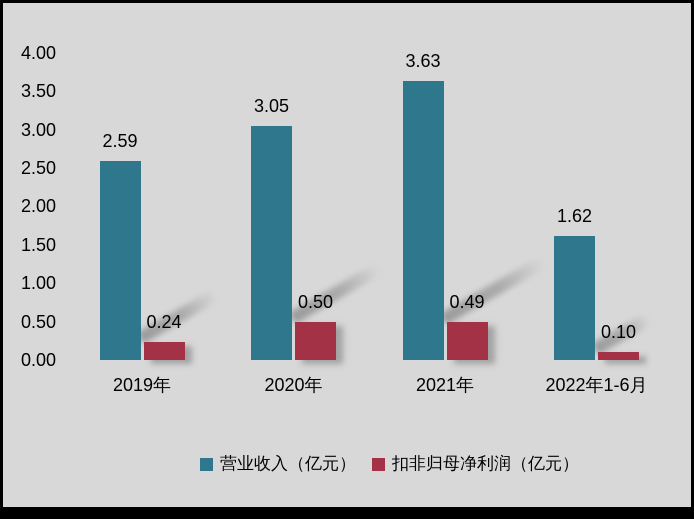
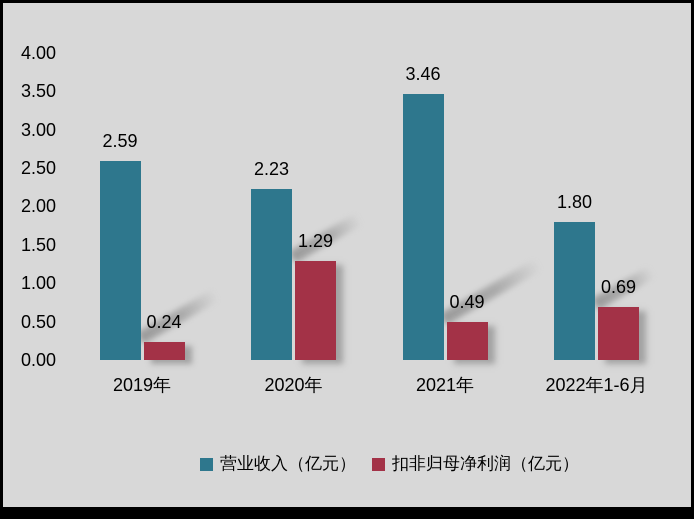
营业收入（亿元）/2020年: 3.05 -> 2.23
扣非归母净利润（亿元）/2020年: 0.50 -> 1.29
营业收入（亿元）/2021年: 3.63 -> 3.46
营业收入（亿元）/2022年1-6月: 1.62 -> 1.80
扣非归母净利润（亿元）/2022年1-6月: 0.10 -> 0.69
